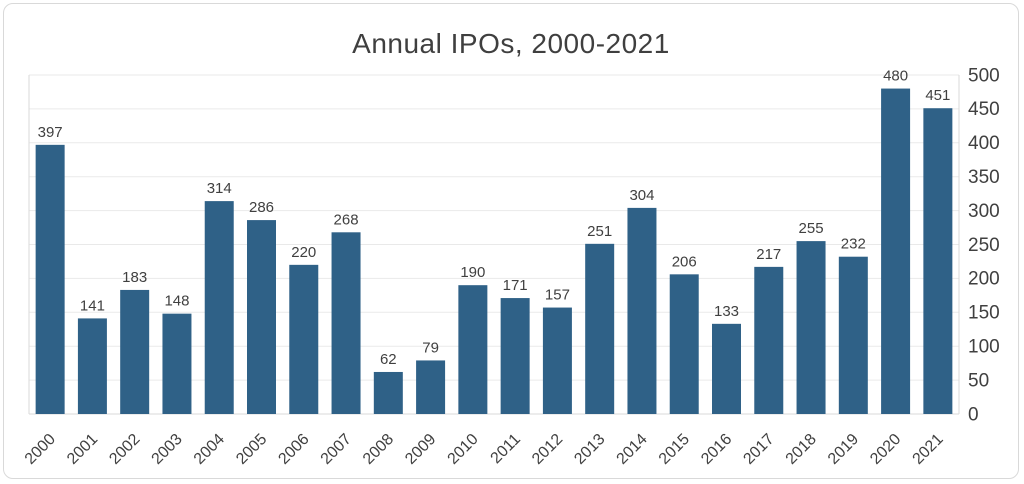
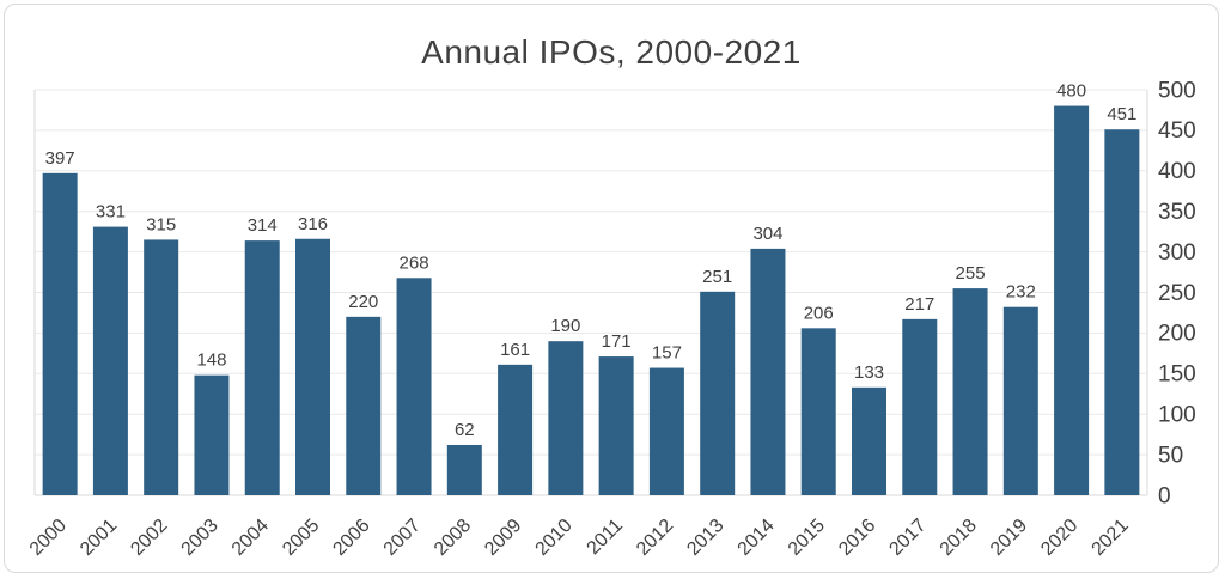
2001: 141 -> 331
2002: 183 -> 315
2005: 286 -> 316
2009: 79 -> 161
